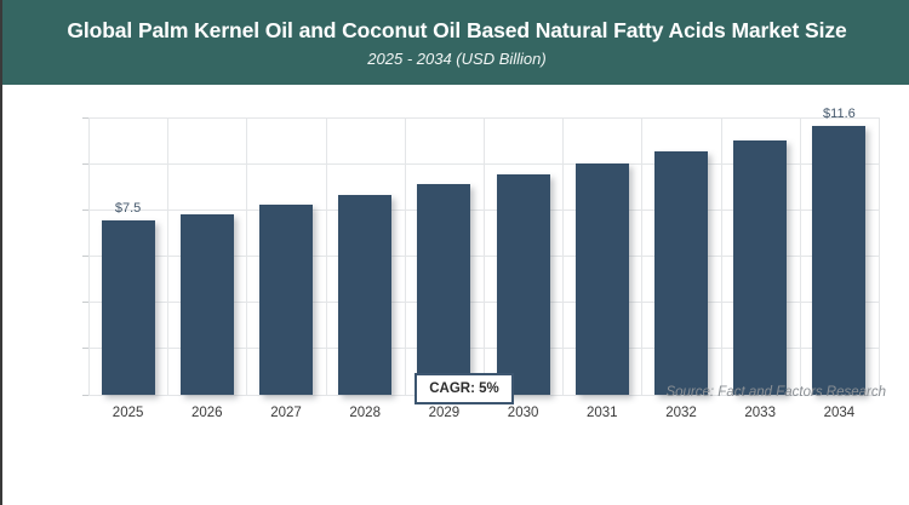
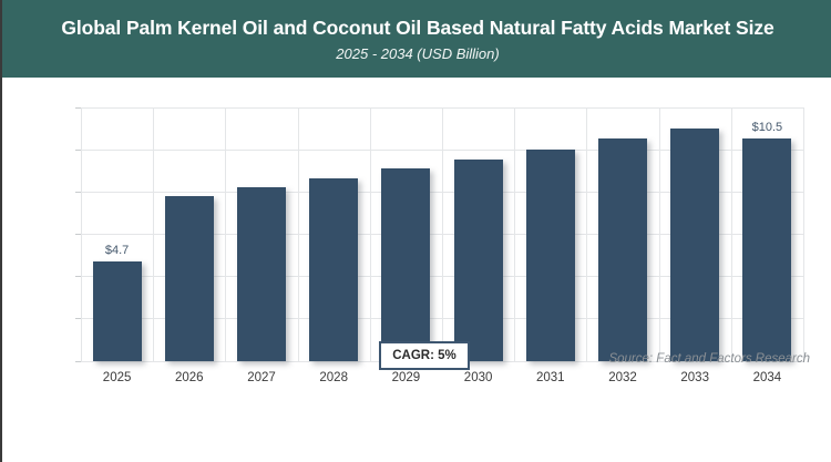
2025: $7.5 -> $4.7
2034: $11.6 -> $10.5
